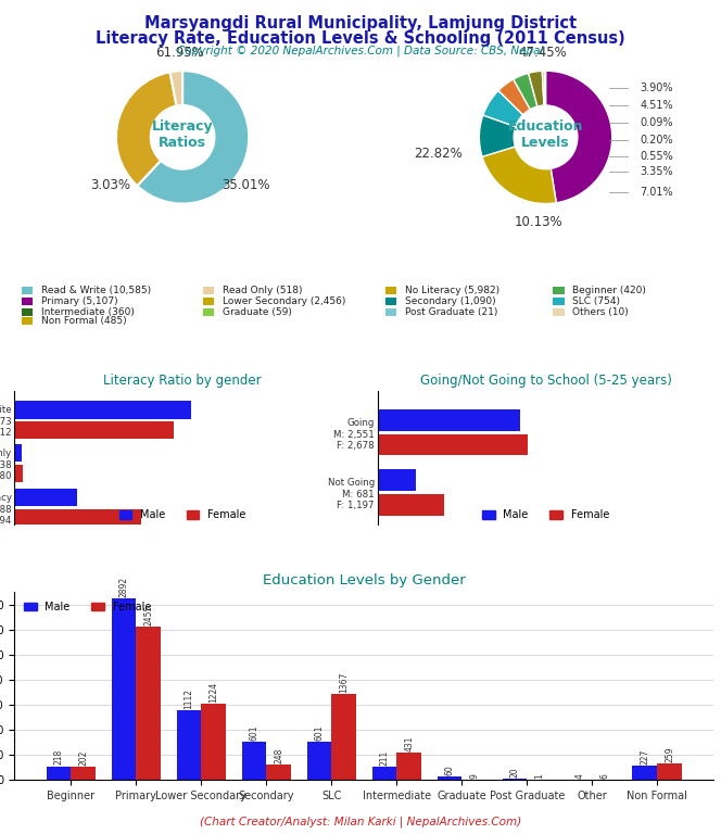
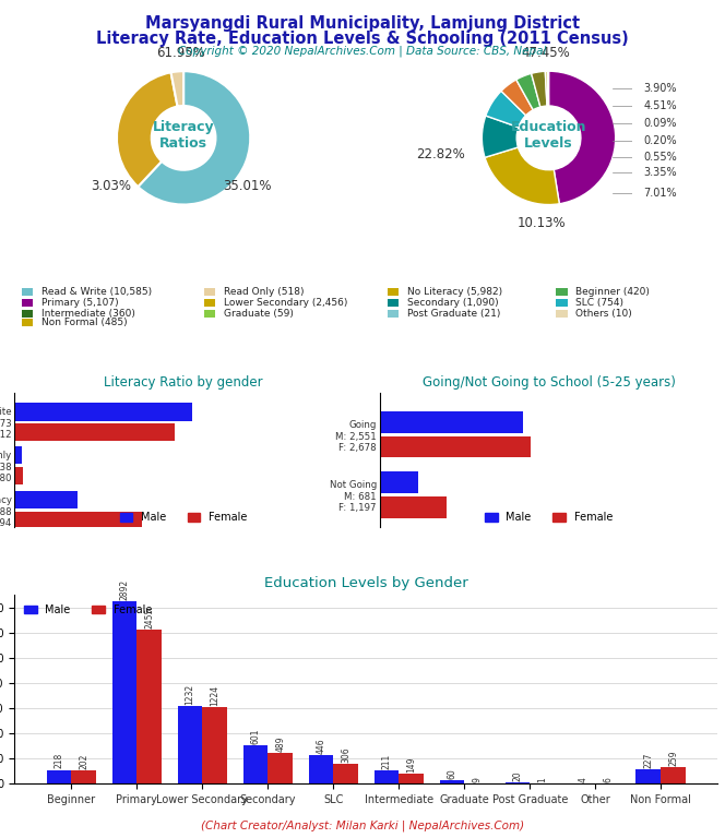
Education Levels by Gender/Male/Lower Secondary: 1112 -> 1232
Education Levels by Gender/Female/Secondary: 248 -> 489
Education Levels by Gender/Male/SLC: 601 -> 446
Education Levels by Gender/Female/SLC: 1367 -> 306
Education Levels by Gender/Female/Intermediate: 431 -> 149
